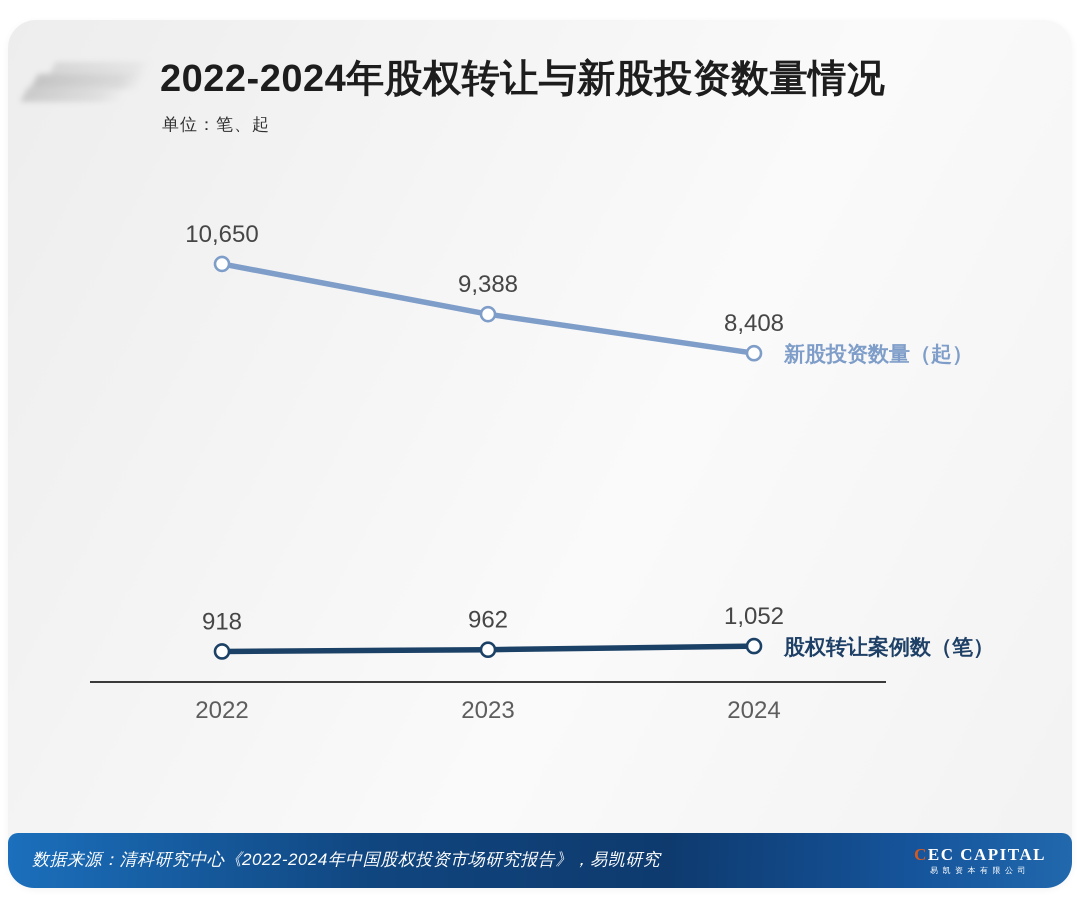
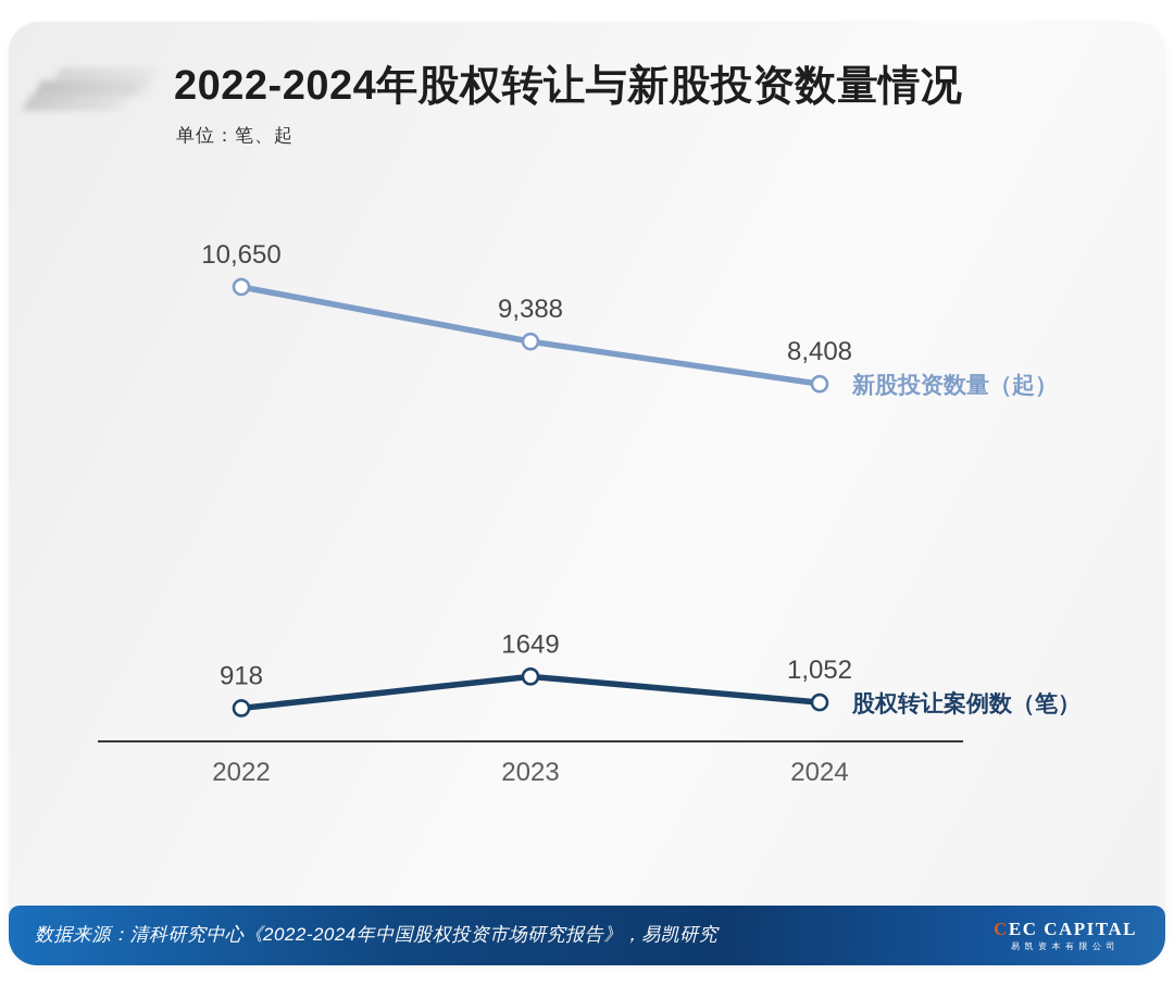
股权转让案例数（笔）/2023: 962 -> 1649
